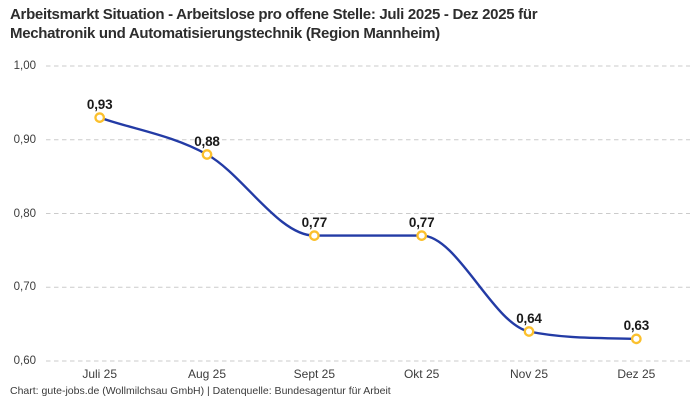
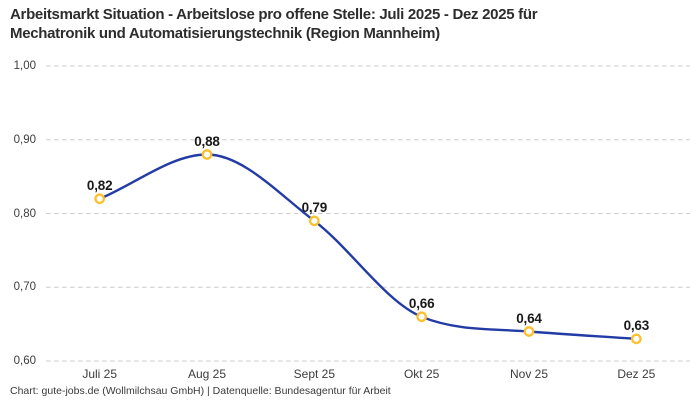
Juli 25: 0,93 -> 0,82
Sept 25: 0,77 -> 0,79
Okt 25: 0,77 -> 0,66
